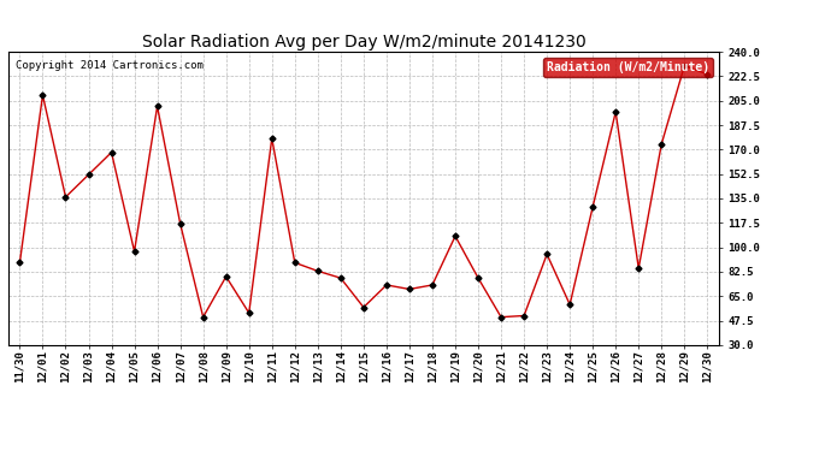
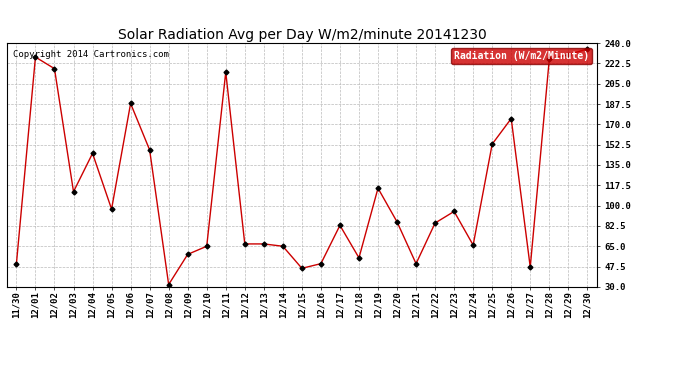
11/30: 89 -> 50
12/01: 209 -> 228
12/02: 136 -> 218
12/03: 152 -> 112
12/04: 168 -> 145
12/06: 201 -> 188
12/07: 117 -> 148
12/08: 50 -> 32
12/09: 79 -> 58
12/10: 53 -> 65
12/11: 178 -> 215
12/12: 89 -> 67
12/13: 83 -> 67
12/14: 78 -> 65
12/15: 57 -> 46
12/16: 73 -> 50
12/17: 70 -> 83
12/18: 73 -> 55
12/19: 108 -> 115
12/20: 78 -> 86
12/22: 51 -> 85
12/24: 59 -> 66
12/25: 129 -> 153
12/26: 197 -> 175
12/27: 85 -> 47
12/28: 174 -> 226
12/30: 224 -> 235
